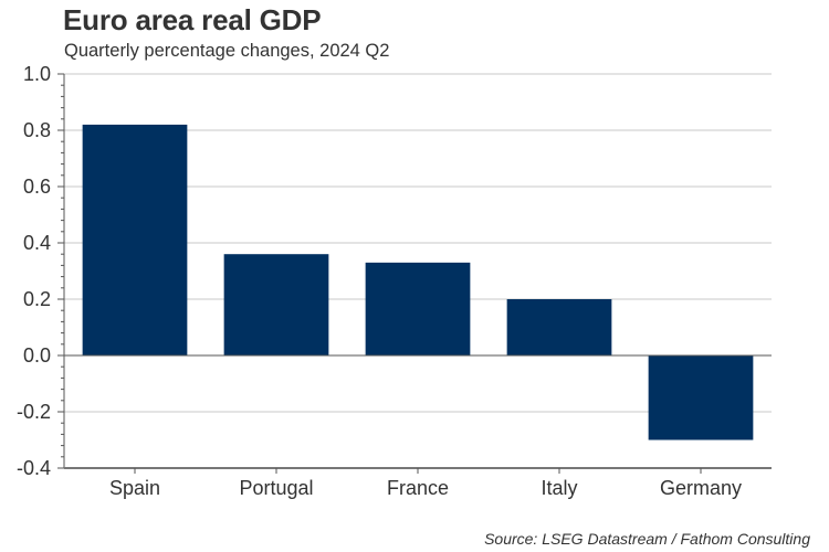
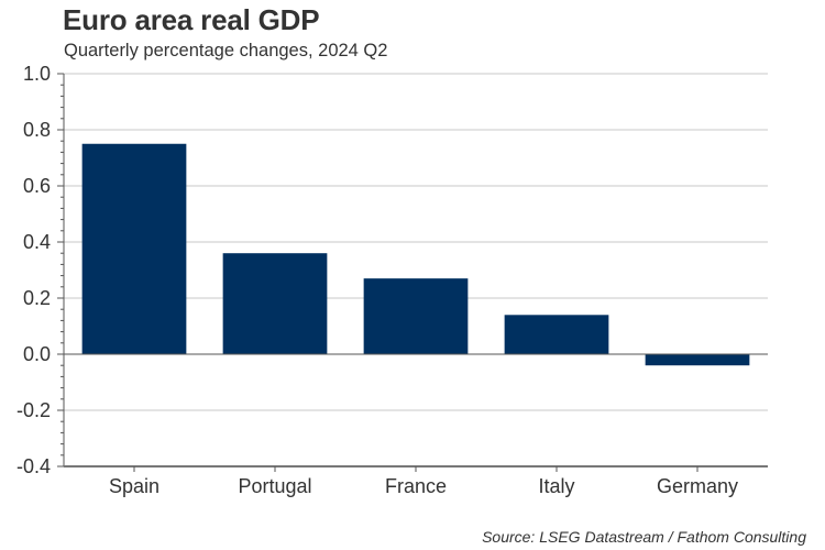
Spain: 0.82 -> 0.75
France: 0.33 -> 0.27
Italy: 0.20 -> 0.14
Germany: -0.30 -> -0.04
